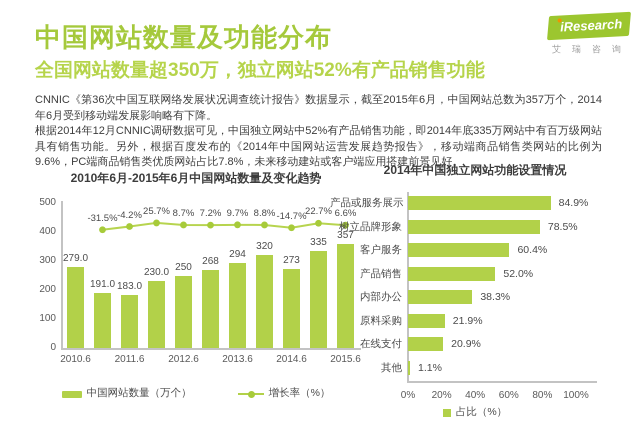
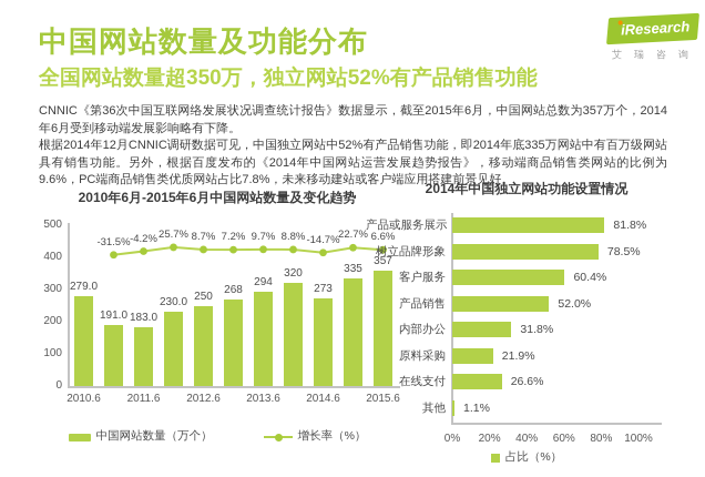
2014年中国独立网站功能设置情况/产品或服务展示: 84.9% -> 81.8%
2014年中国独立网站功能设置情况/内部办公: 38.3% -> 31.8%
2014年中国独立网站功能设置情况/在线支付: 20.9% -> 26.6%
